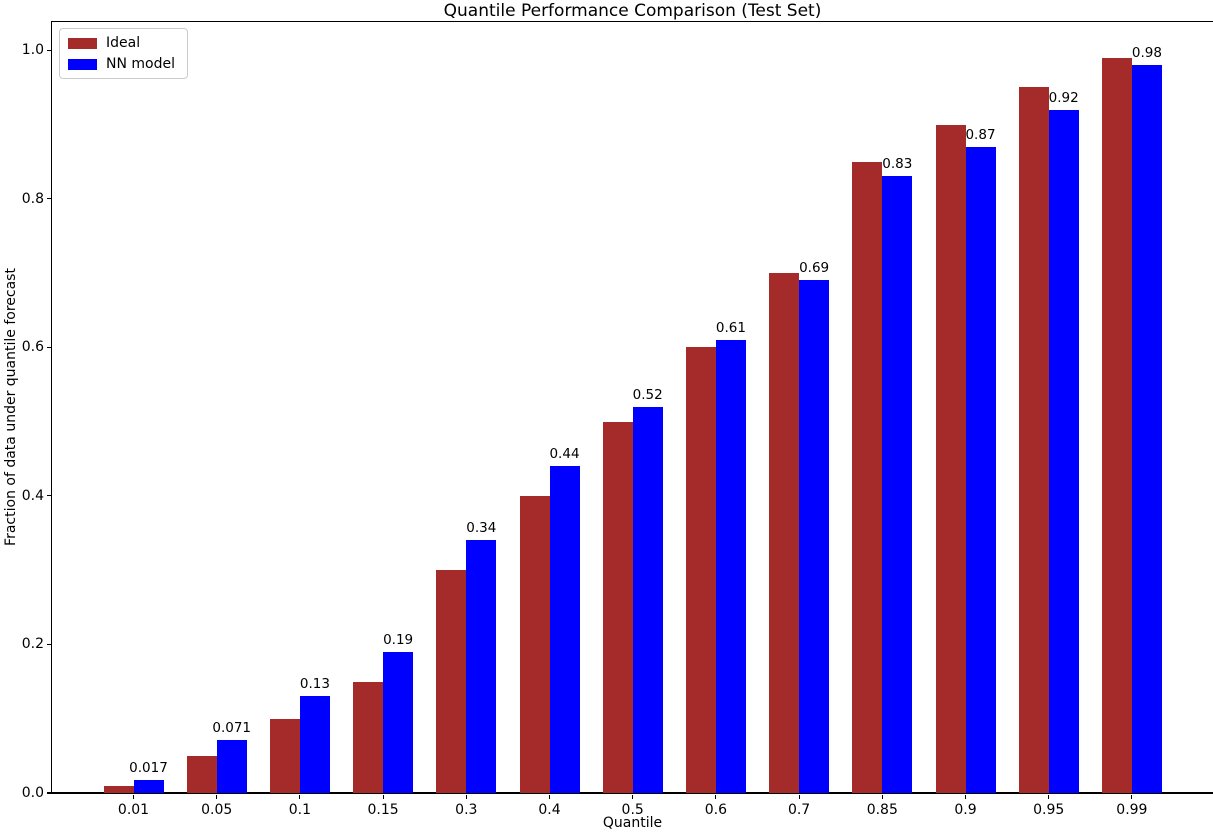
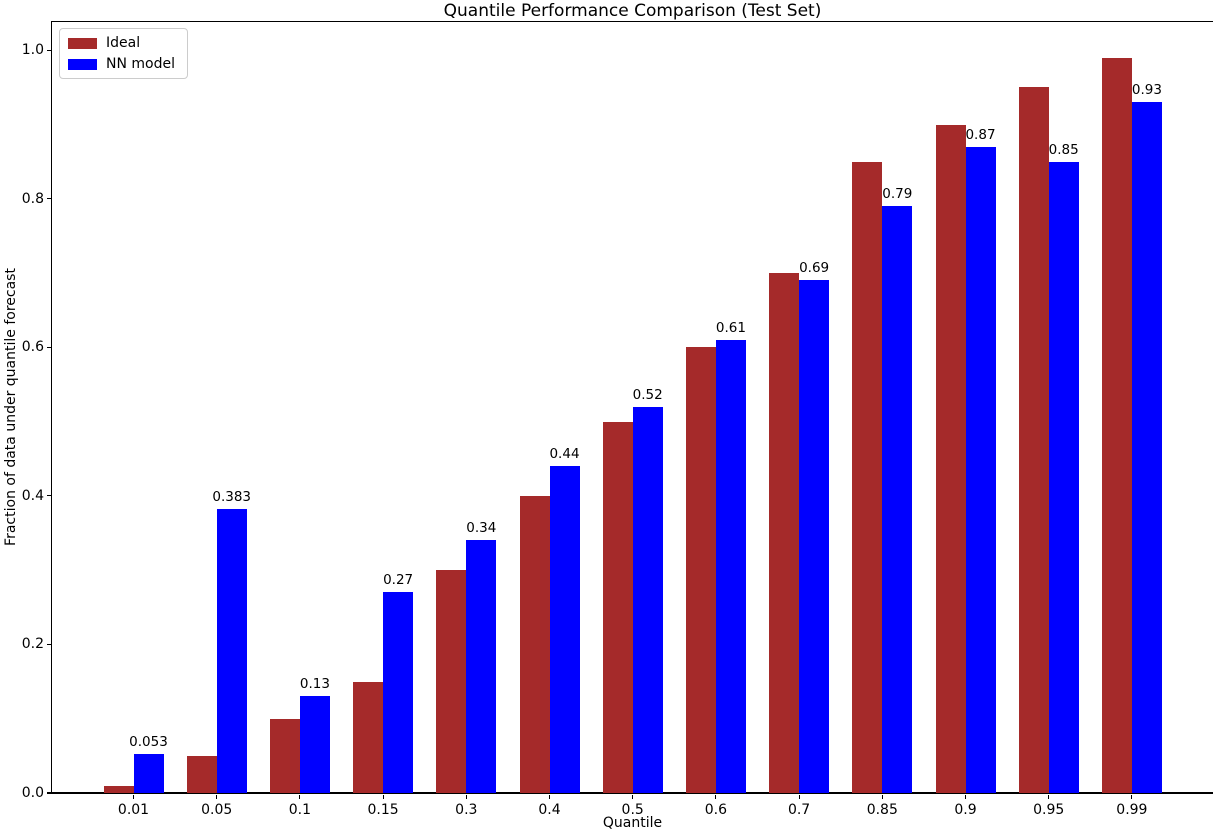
NN model/0.01: 0.017 -> 0.053
NN model/0.05: 0.071 -> 0.383
NN model/0.15: 0.19 -> 0.27
NN model/0.85: 0.83 -> 0.79
NN model/0.95: 0.92 -> 0.85
NN model/0.99: 0.98 -> 0.93
